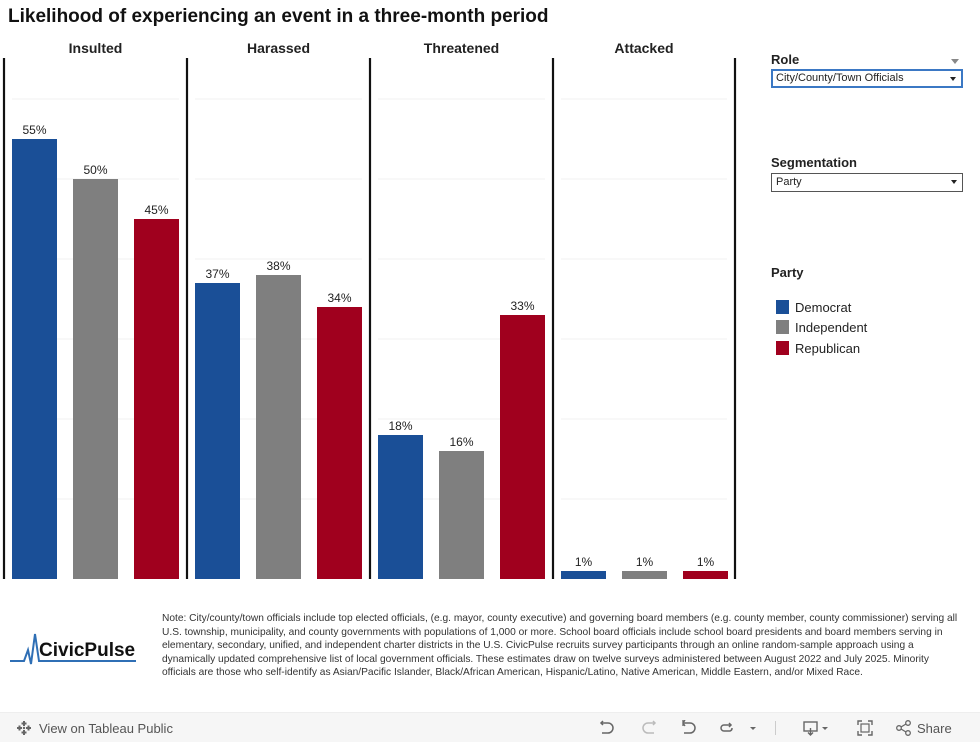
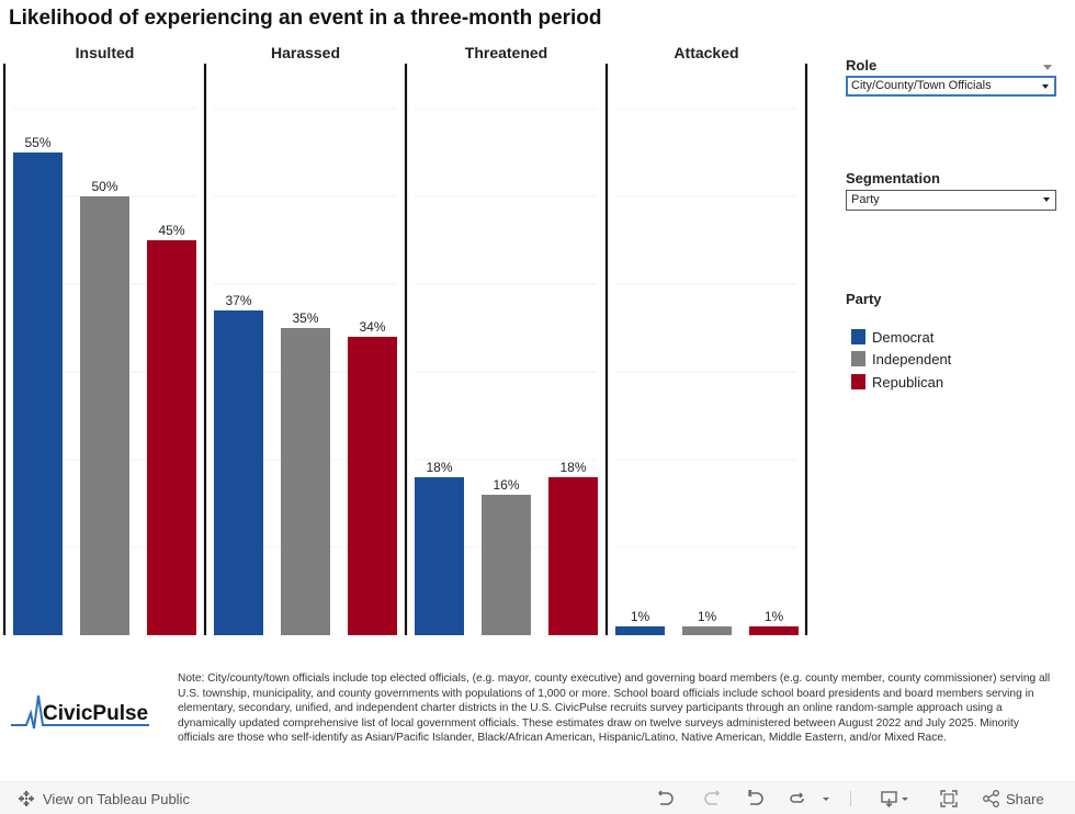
Independent/Harassed: 38% -> 35%
Republican/Threatened: 33% -> 18%
